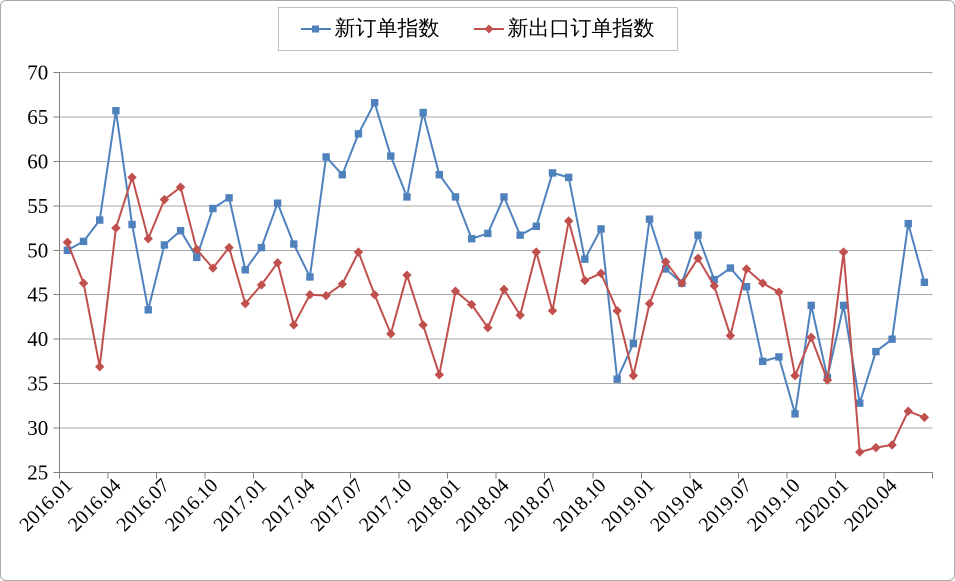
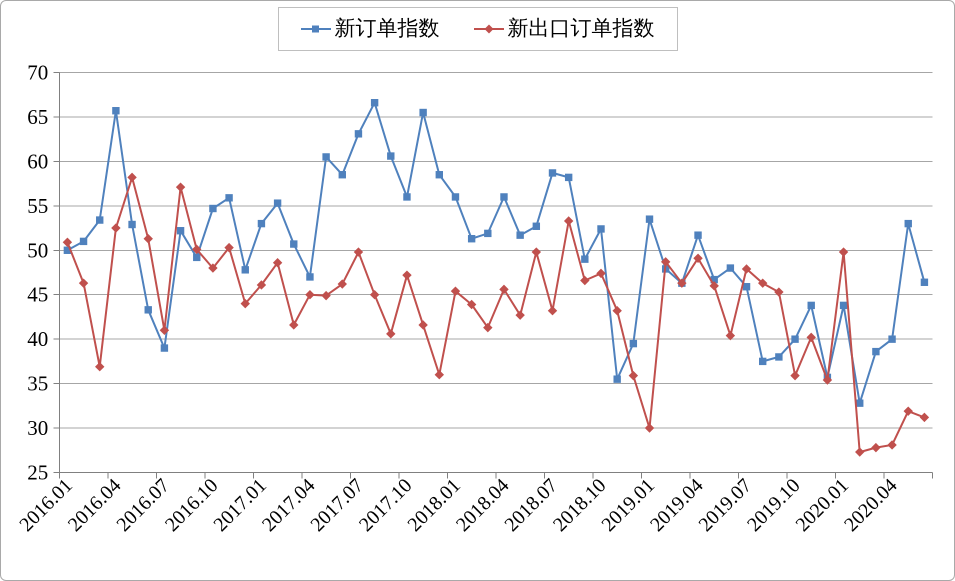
新订单指数/2016.07: 51 -> 39
新出口订单指数/2016.07: 56 -> 41
新订单指数/2017.01: 50 -> 53
新出口订单指数/2019.01: 44 -> 30
新订单指数/2019.10: 32 -> 40
